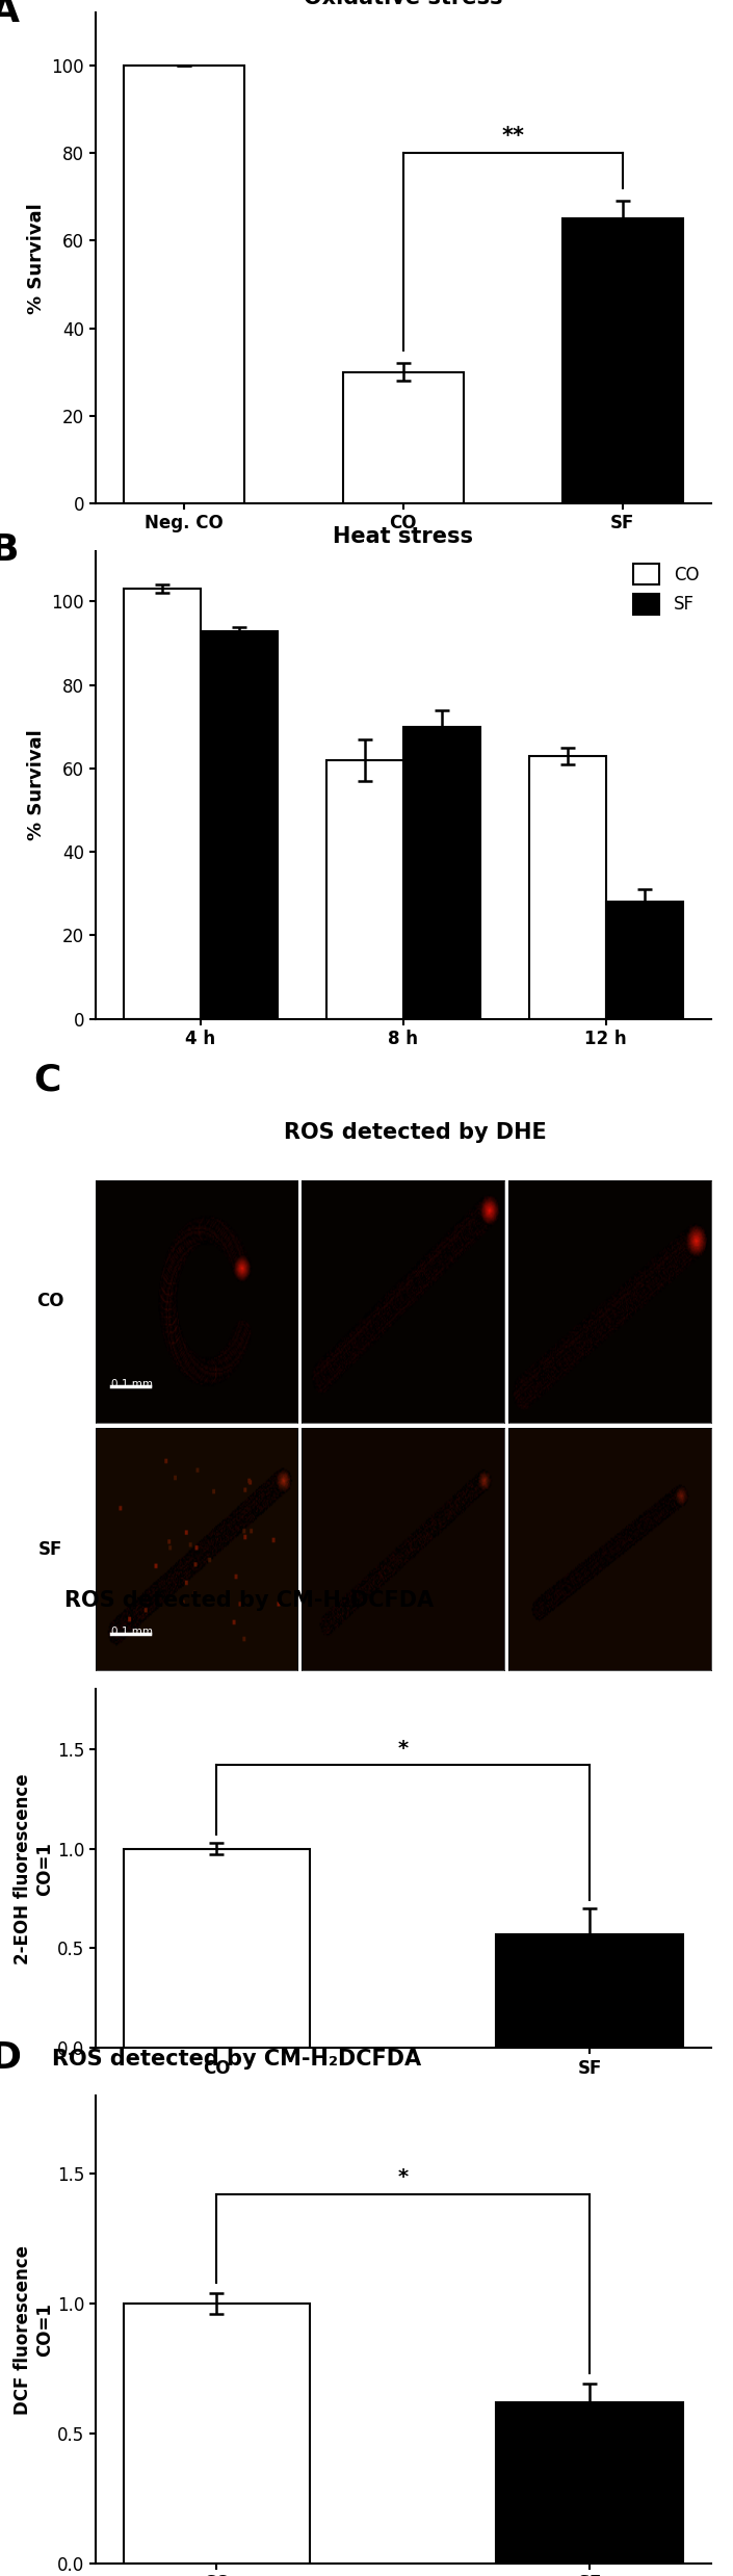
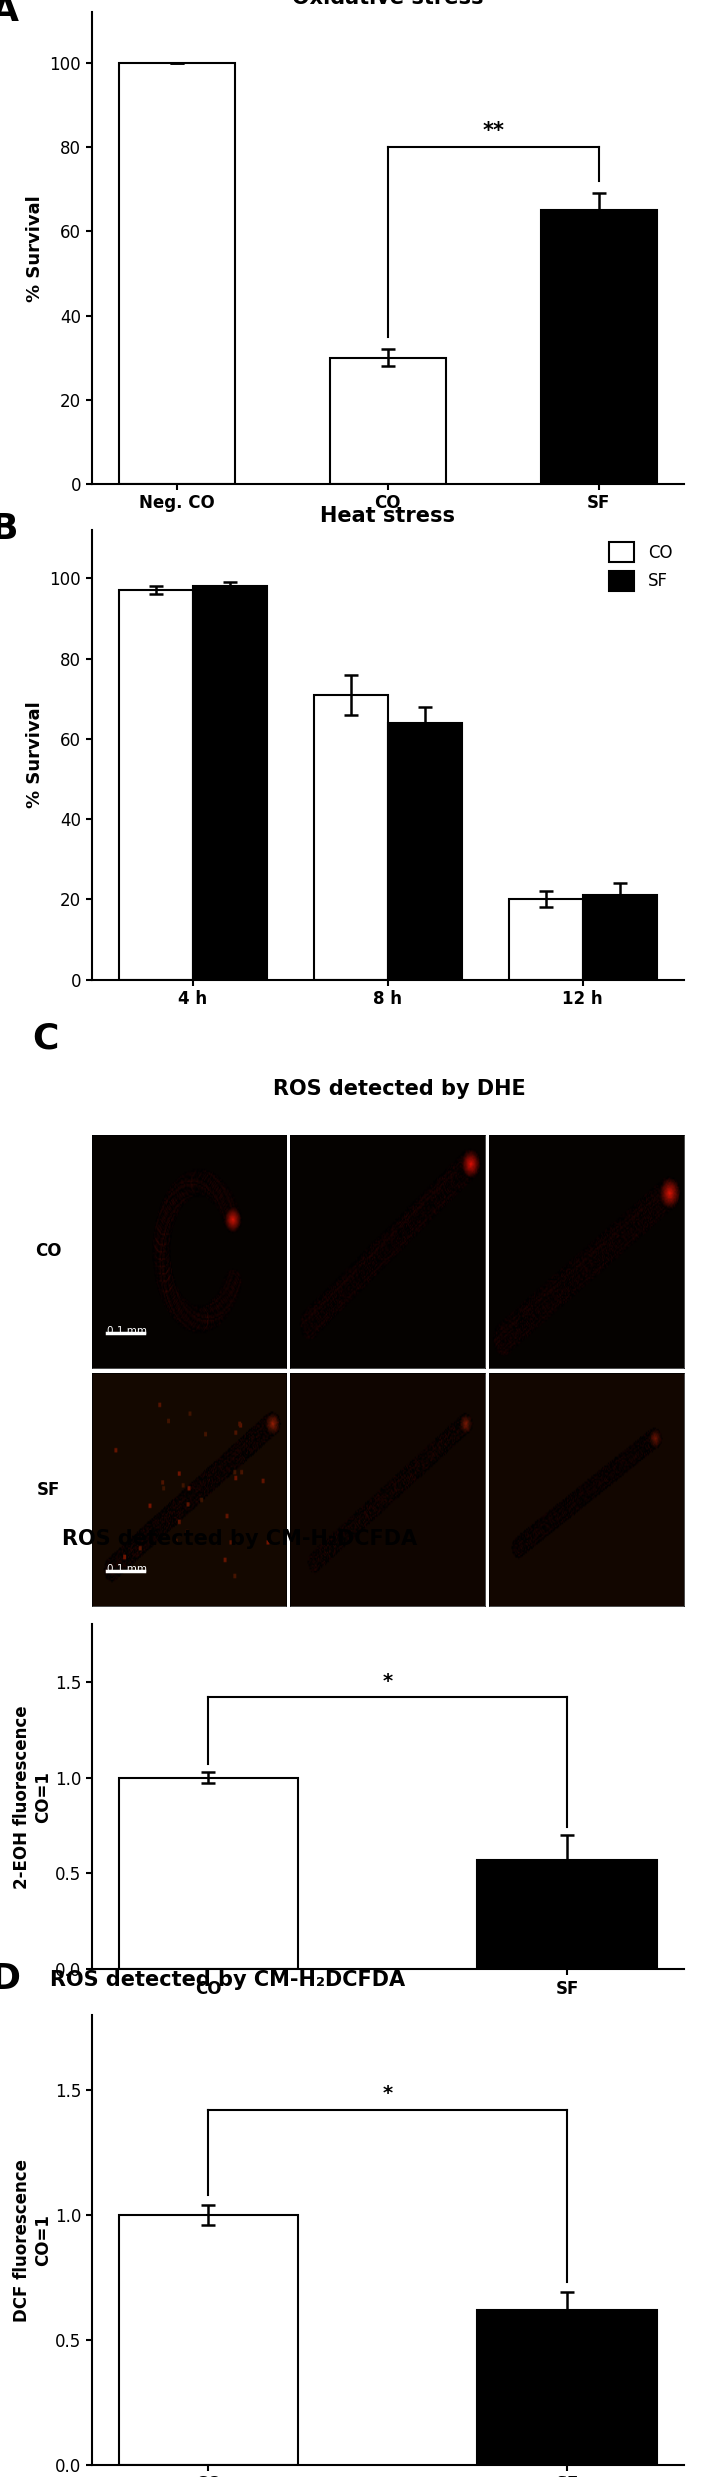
Heat stress/CO/4 h: 103 -> 97
Heat stress/SF/4 h: 93 -> 98
Heat stress/CO/8 h: 62 -> 71
Heat stress/SF/8 h: 70 -> 64
Heat stress/CO/12 h: 63 -> 20
Heat stress/SF/12 h: 28 -> 21
